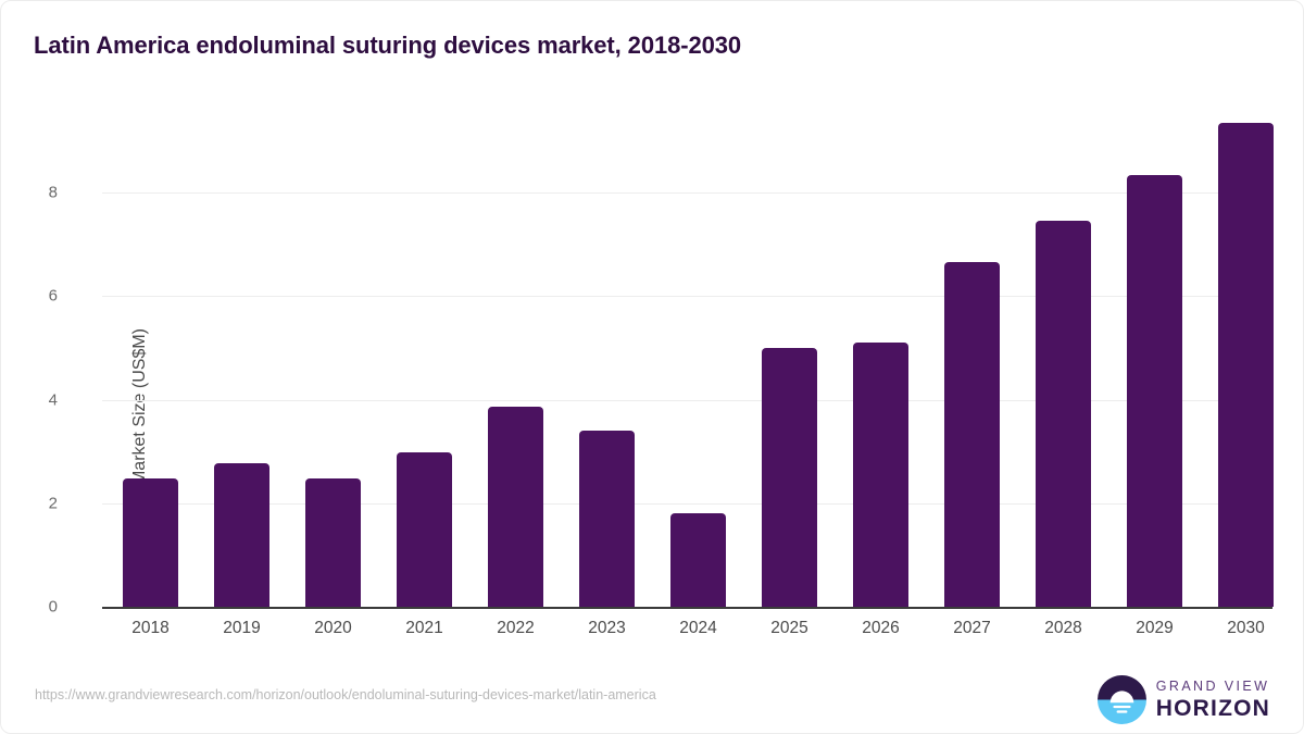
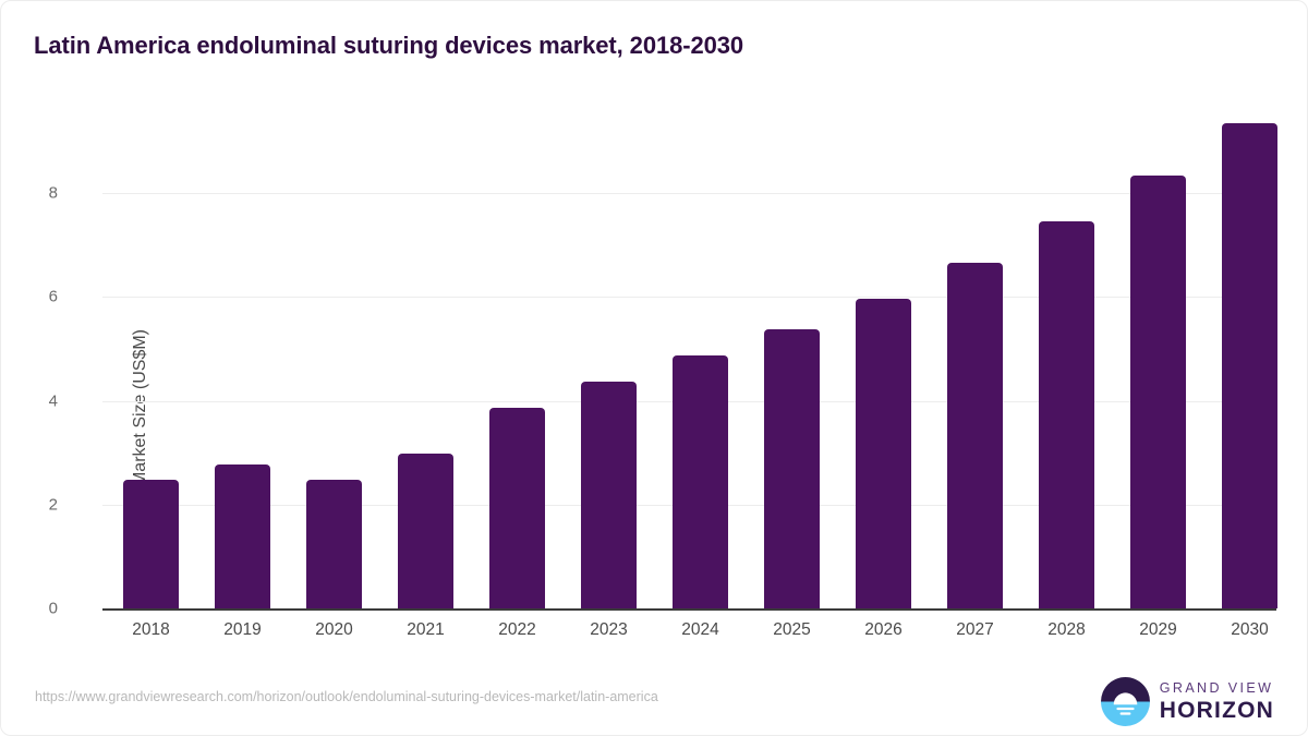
2023: 3.4 -> 4.4
2024: 1.8 -> 4.9
2025: 5.0 -> 5.4
2026: 5.1 -> 6.0
